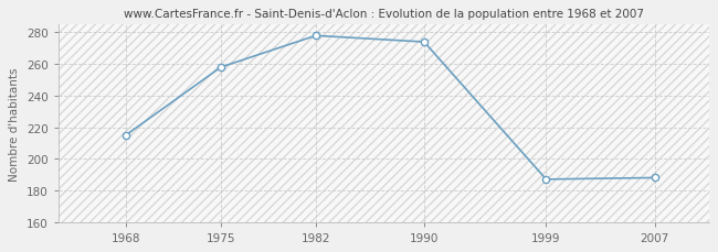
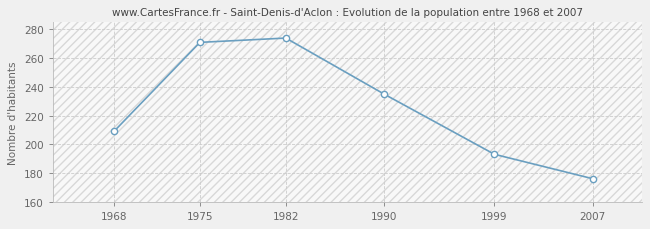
1968: 215 -> 209
1975: 258 -> 271
1982: 278 -> 274
1990: 274 -> 235
1999: 187 -> 193
2007: 188 -> 176
